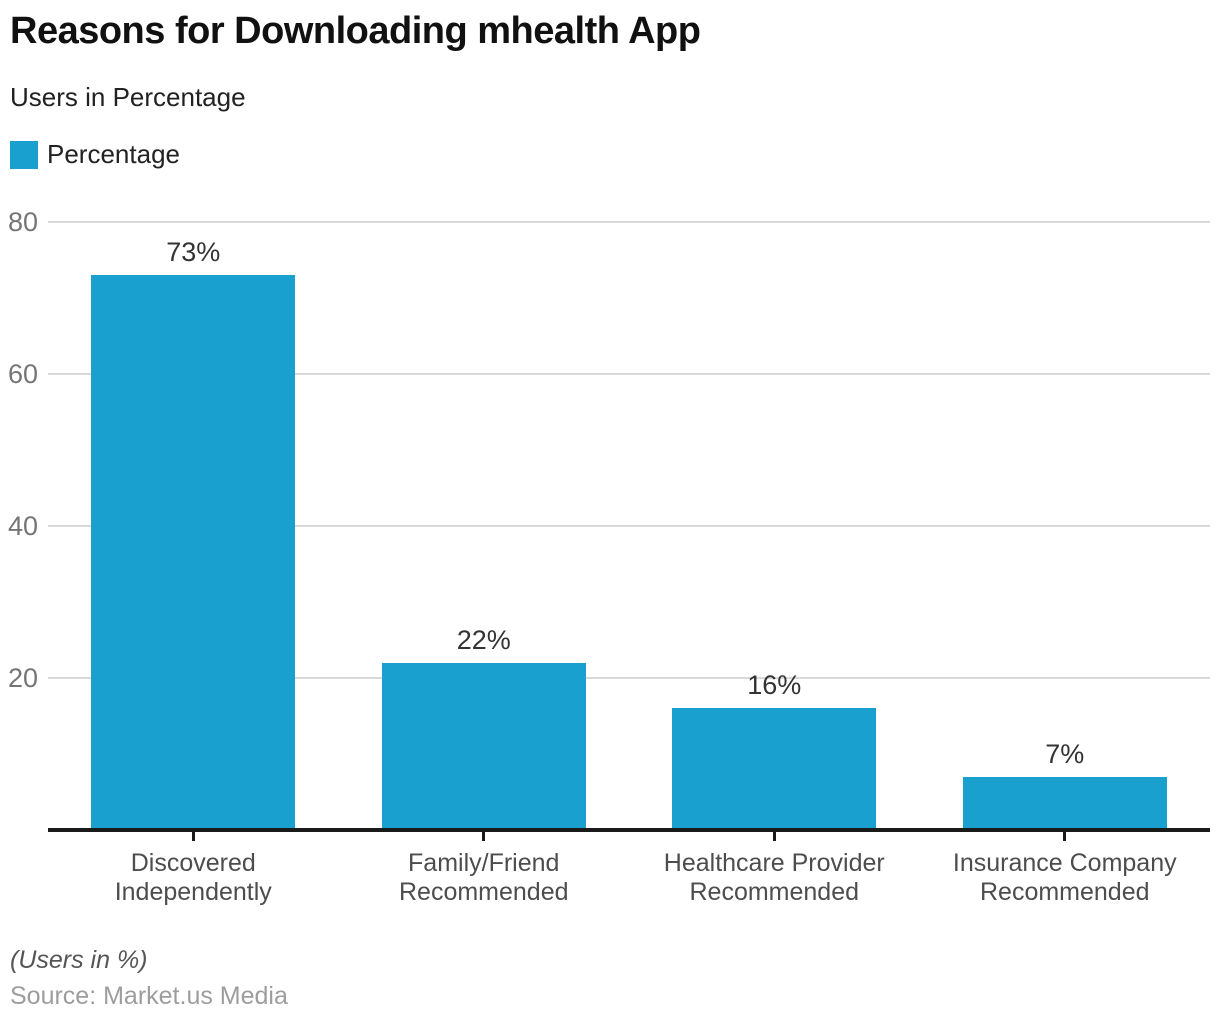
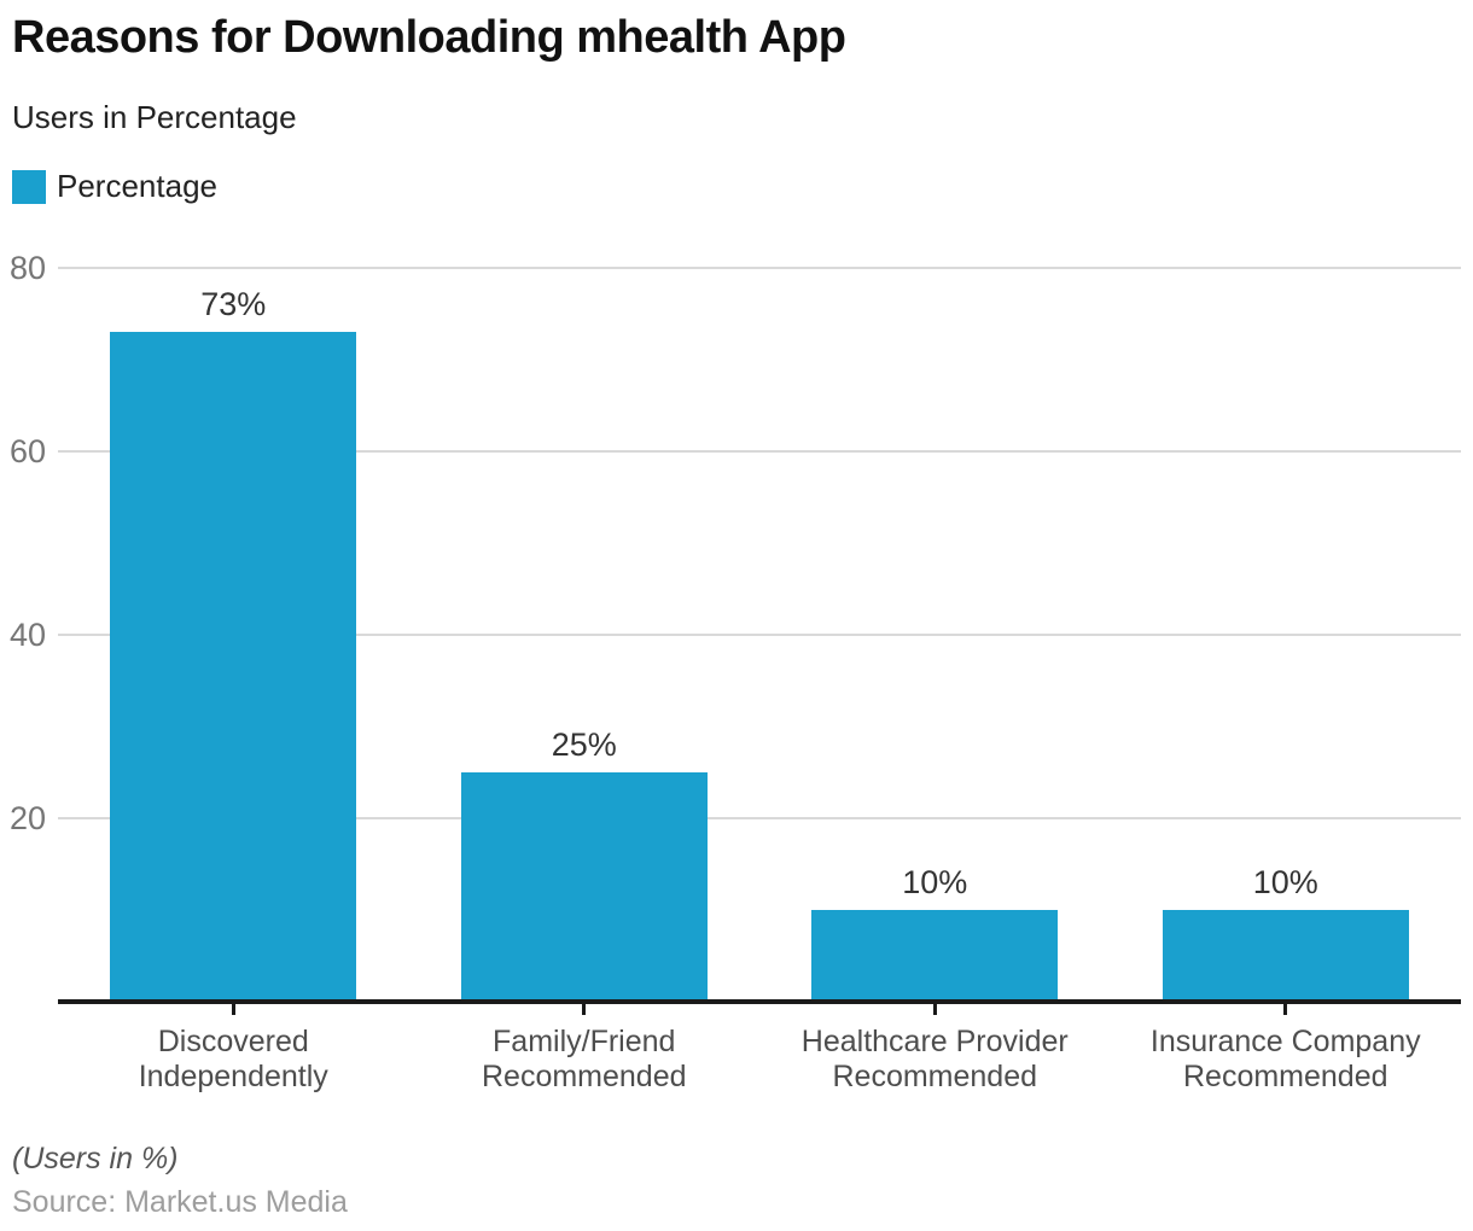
Family/Friend Recommended: 22% -> 25%
Healthcare Provider Recommended: 16% -> 10%
Insurance Company Recommended: 7% -> 10%
